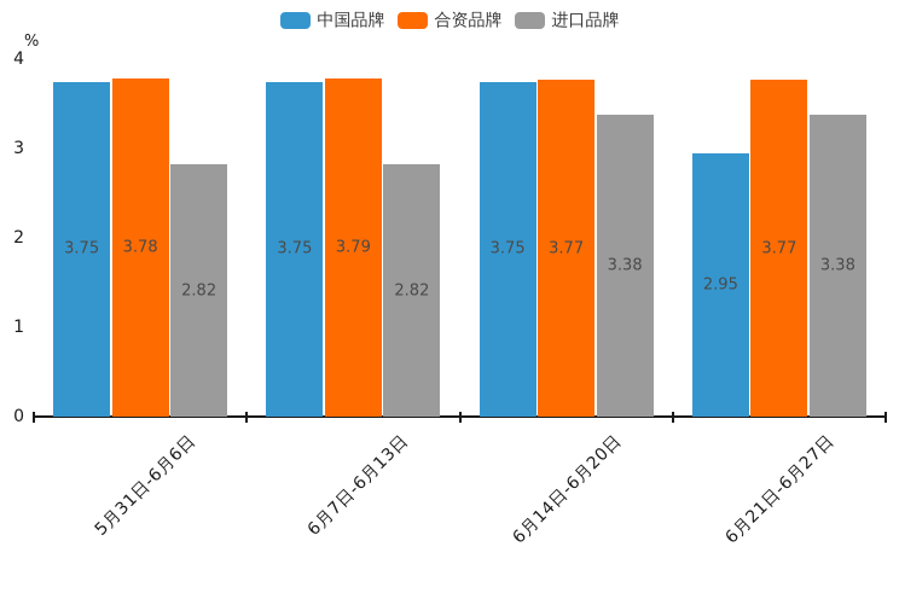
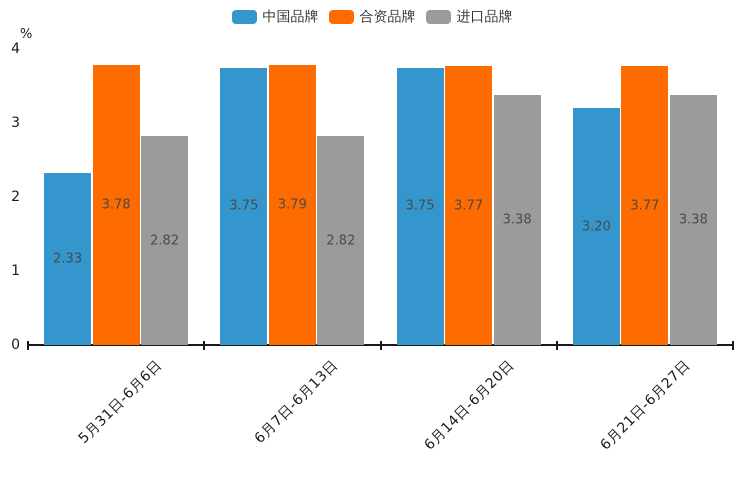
中国品牌/5月31日-6月6日: 3.75 -> 2.33
中国品牌/6月21日-6月27日: 2.95 -> 3.20
